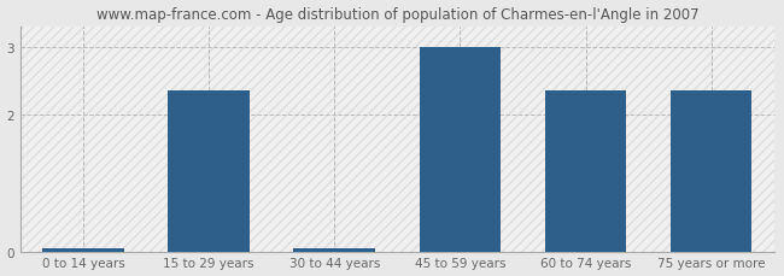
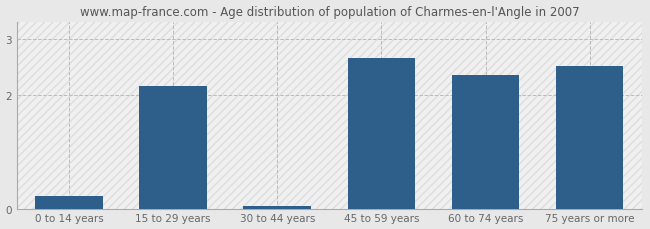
0 to 14 years: 0.05 -> 0.22
15 to 29 years: 2.35 -> 2.16
45 to 59 years: 3.00 -> 2.66
75 years or more: 2.35 -> 2.52
